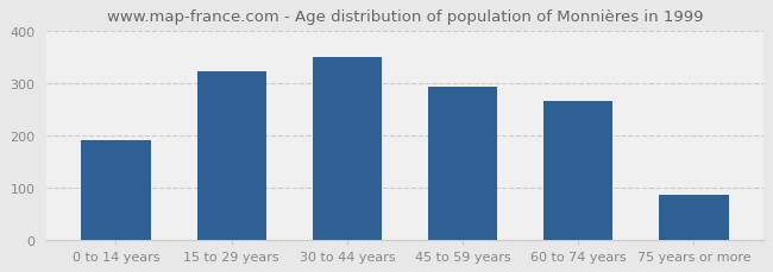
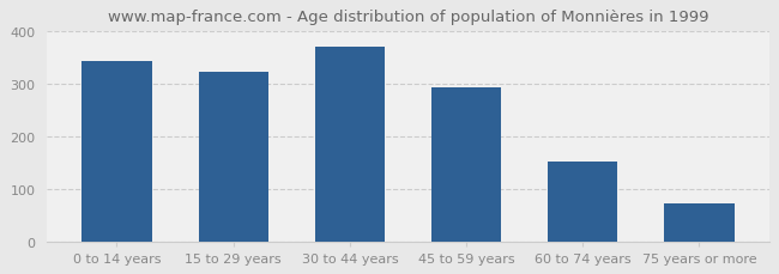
0 to 14 years: 190 -> 343
30 to 44 years: 350 -> 370
60 to 74 years: 265 -> 152
75 years or more: 85 -> 73
